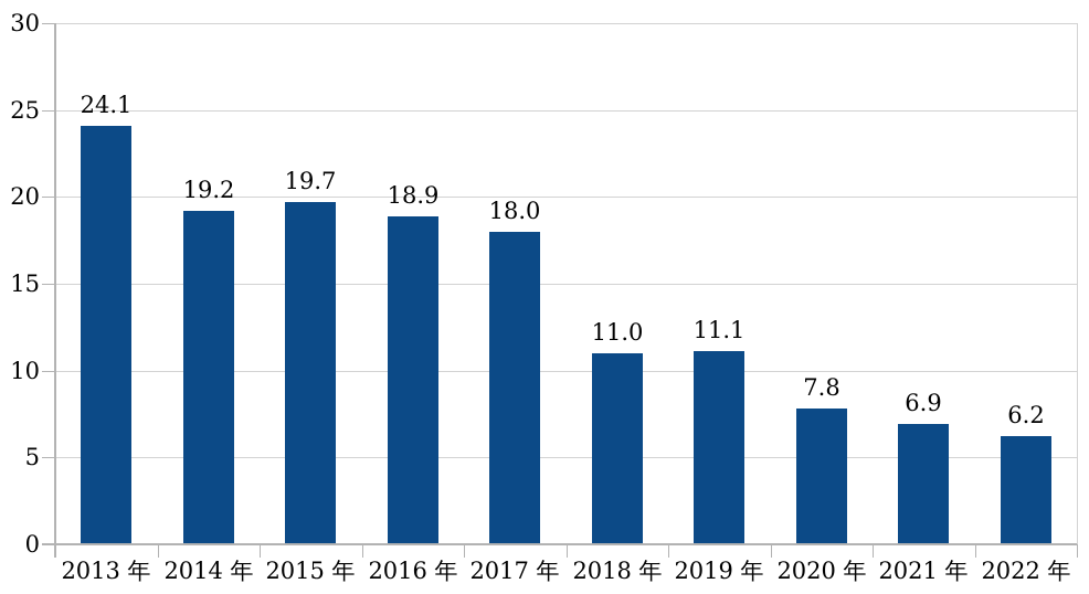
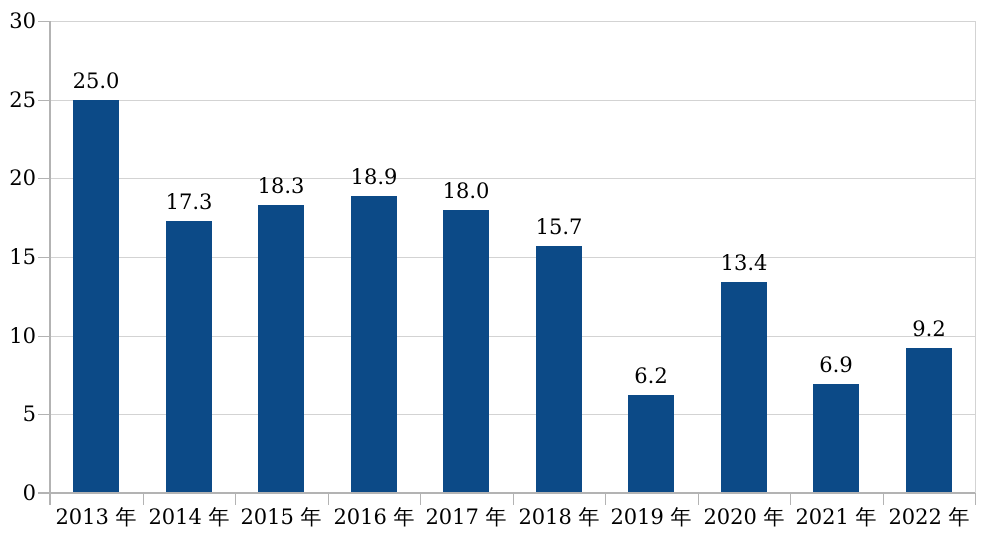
2013 年: 24.1 -> 25.0
2014 年: 19.2 -> 17.3
2015 年: 19.7 -> 18.3
2018 年: 11.0 -> 15.7
2019 年: 11.1 -> 6.2
2020 年: 7.8 -> 13.4
2022 年: 6.2 -> 9.2
